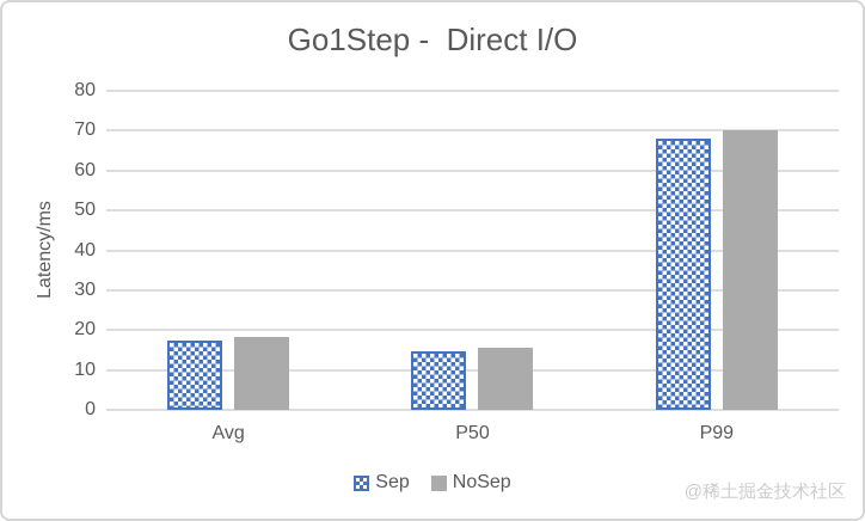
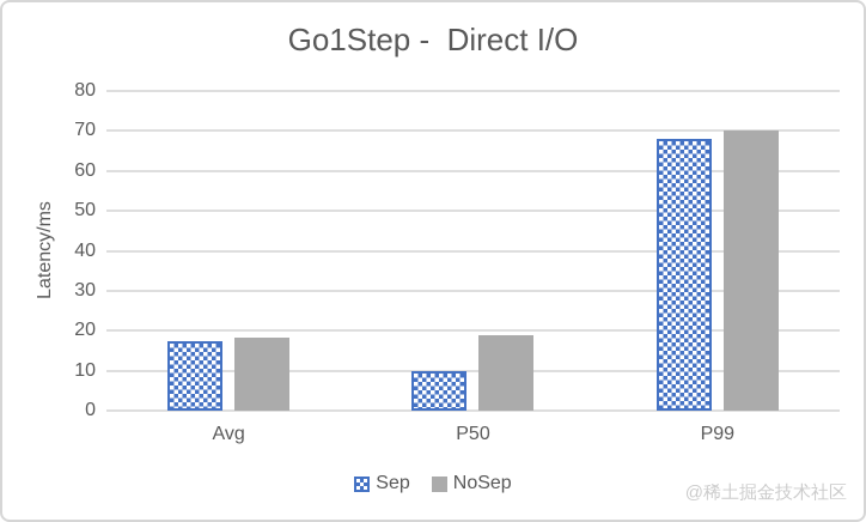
Sep/P50: 15 -> 10
NoSep/P50: 16 -> 19
